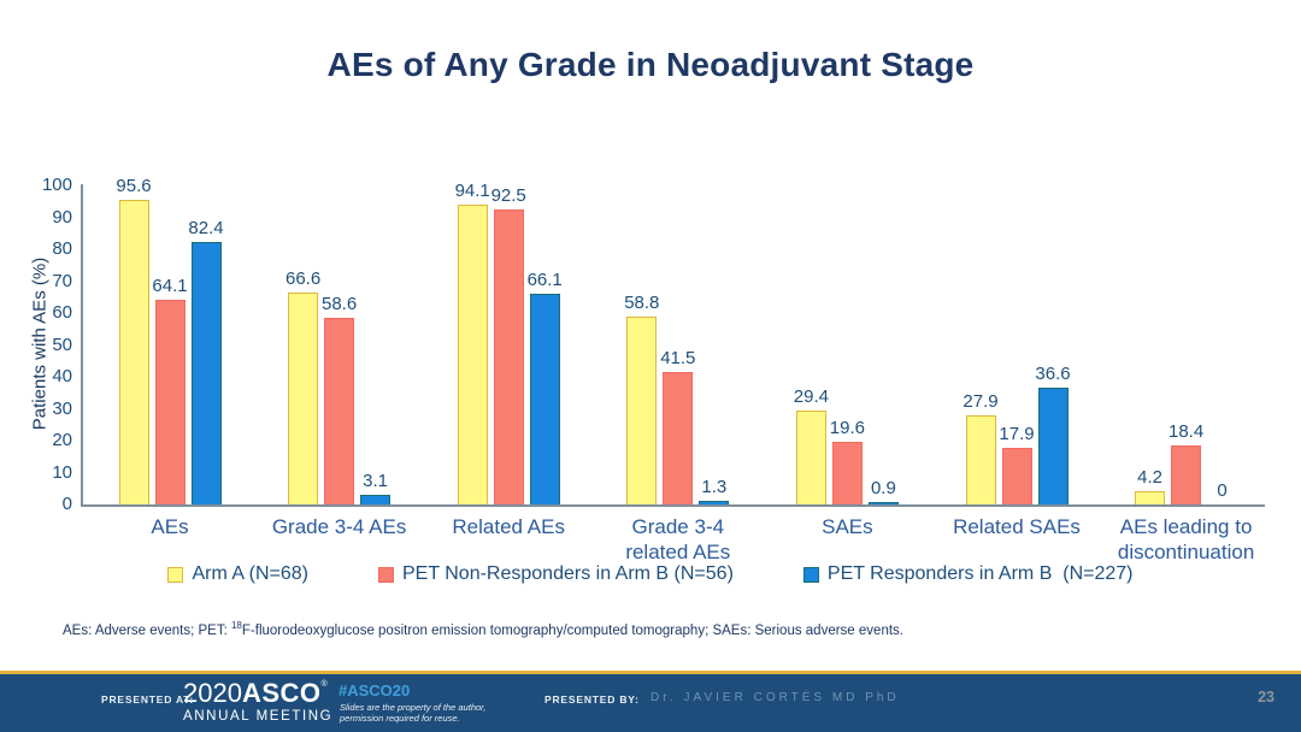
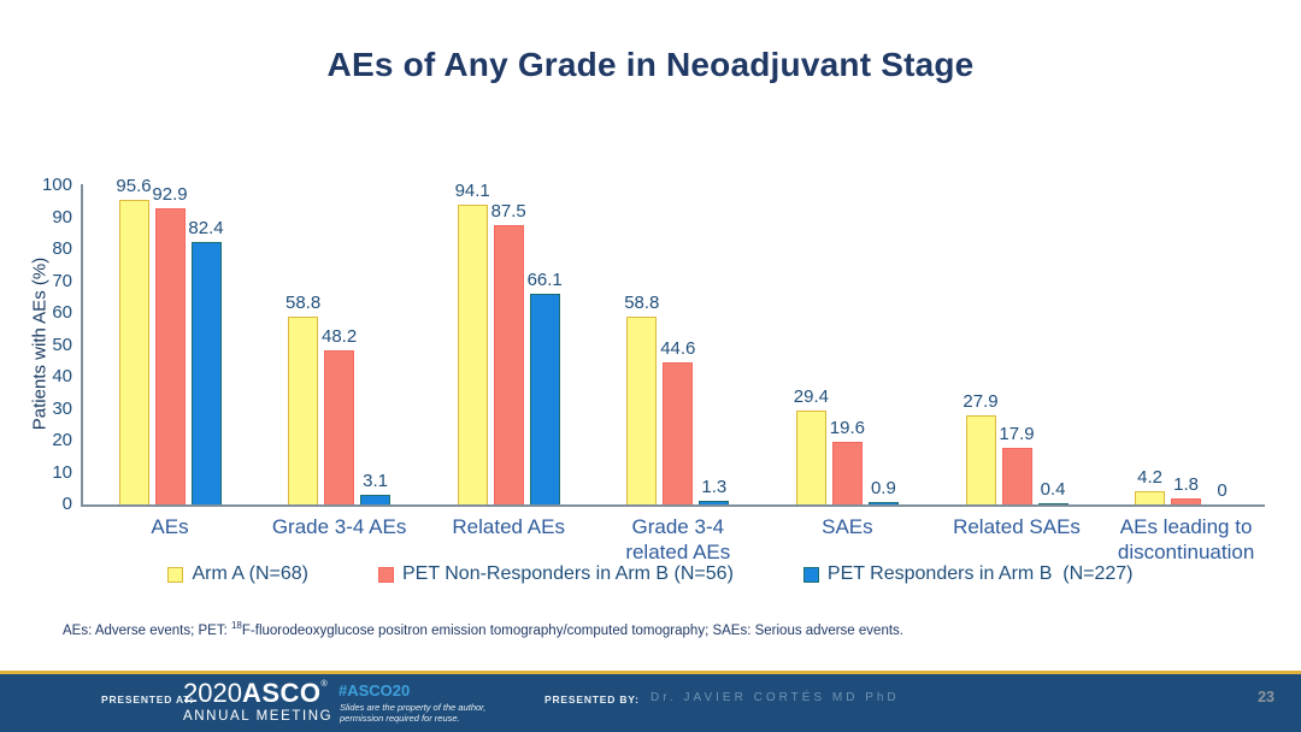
PET Non-Responders in Arm B (N=56)/AEs: 64.1 -> 92.9
Arm A (N=68)/Grade 3-4 AEs: 66.6 -> 58.8
PET Non-Responders in Arm B (N=56)/Grade 3-4 AEs: 58.6 -> 48.2
PET Non-Responders in Arm B (N=56)/Related AEs: 92.5 -> 87.5
PET Non-Responders in Arm B (N=56)/Grade 3-4 related AEs: 41.5 -> 44.6
PET Responders in Arm B (N=227)/Related SAEs: 36.6 -> 0.4
PET Non-Responders in Arm B (N=56)/AEs leading to discontinuation: 18.4 -> 1.8
